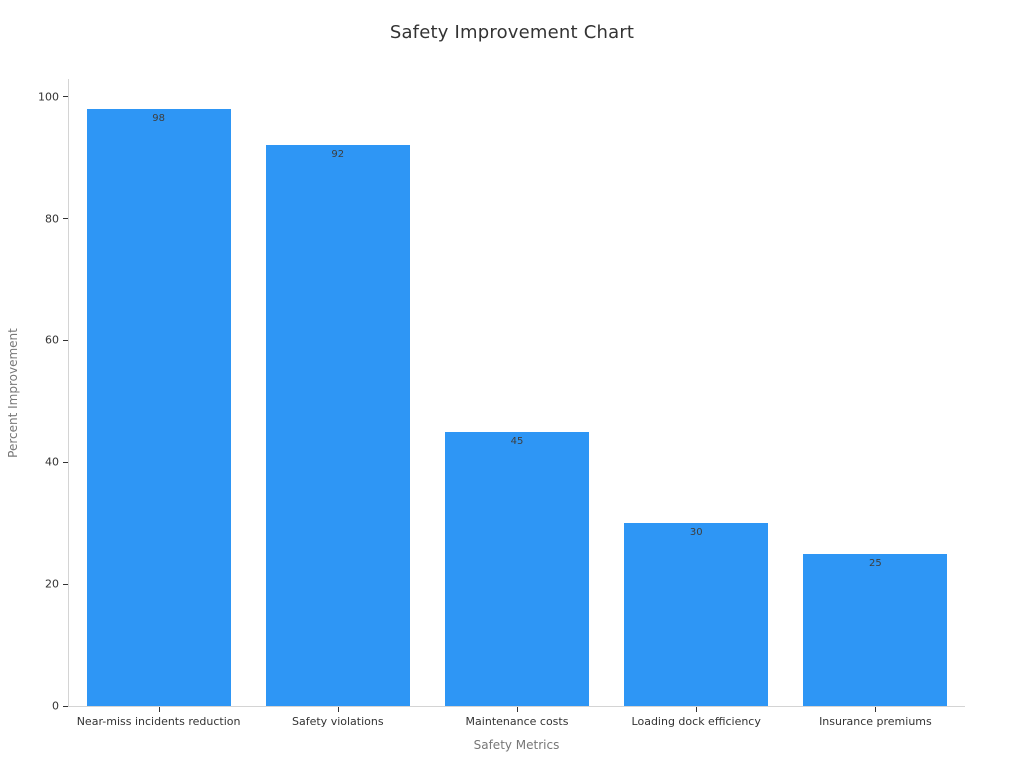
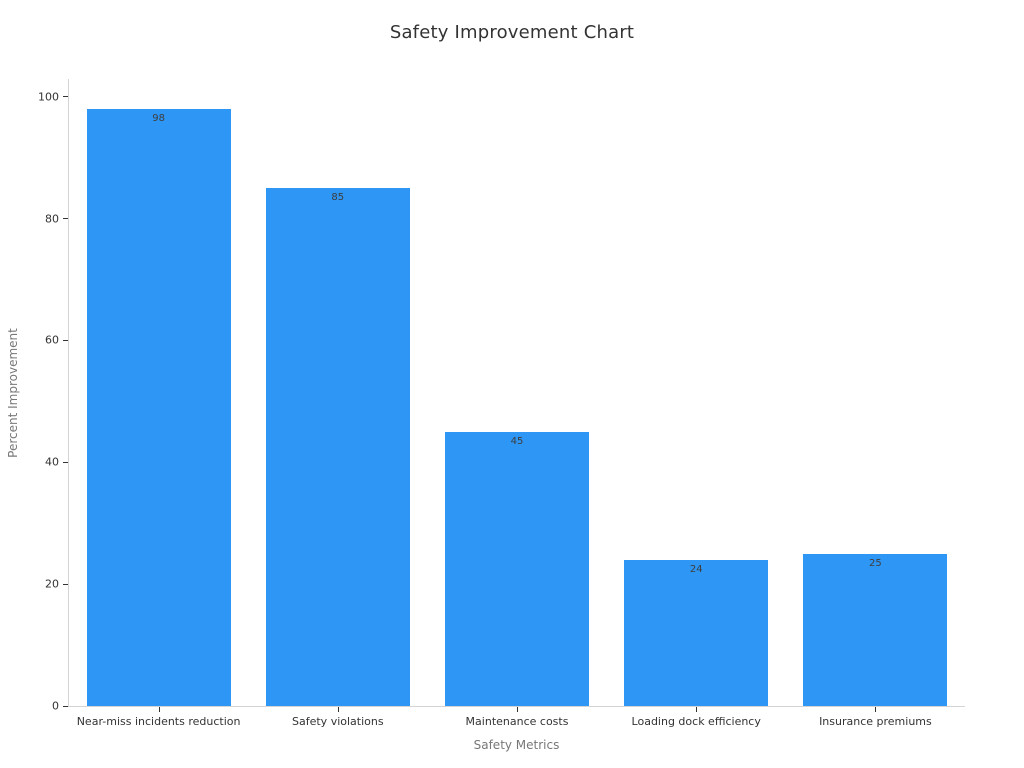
Safety violations: 92 -> 85
Loading dock efficiency: 30 -> 24
